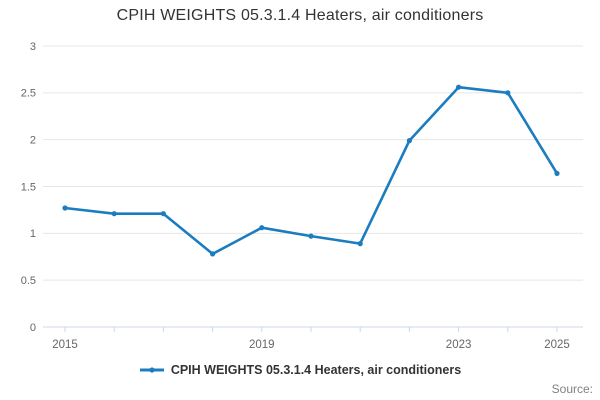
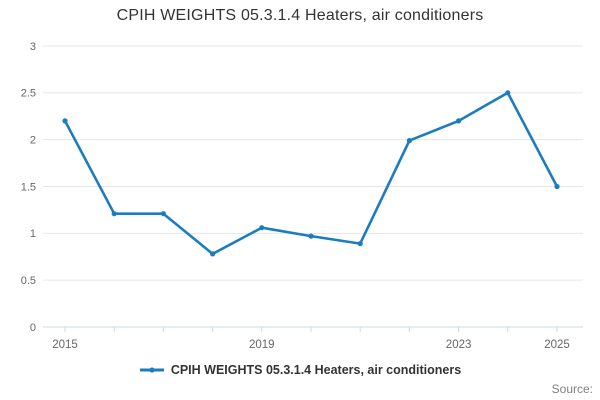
2015: 1.3 -> 2.2
2023: 2.6 -> 2.2
2025: 1.6 -> 1.5
